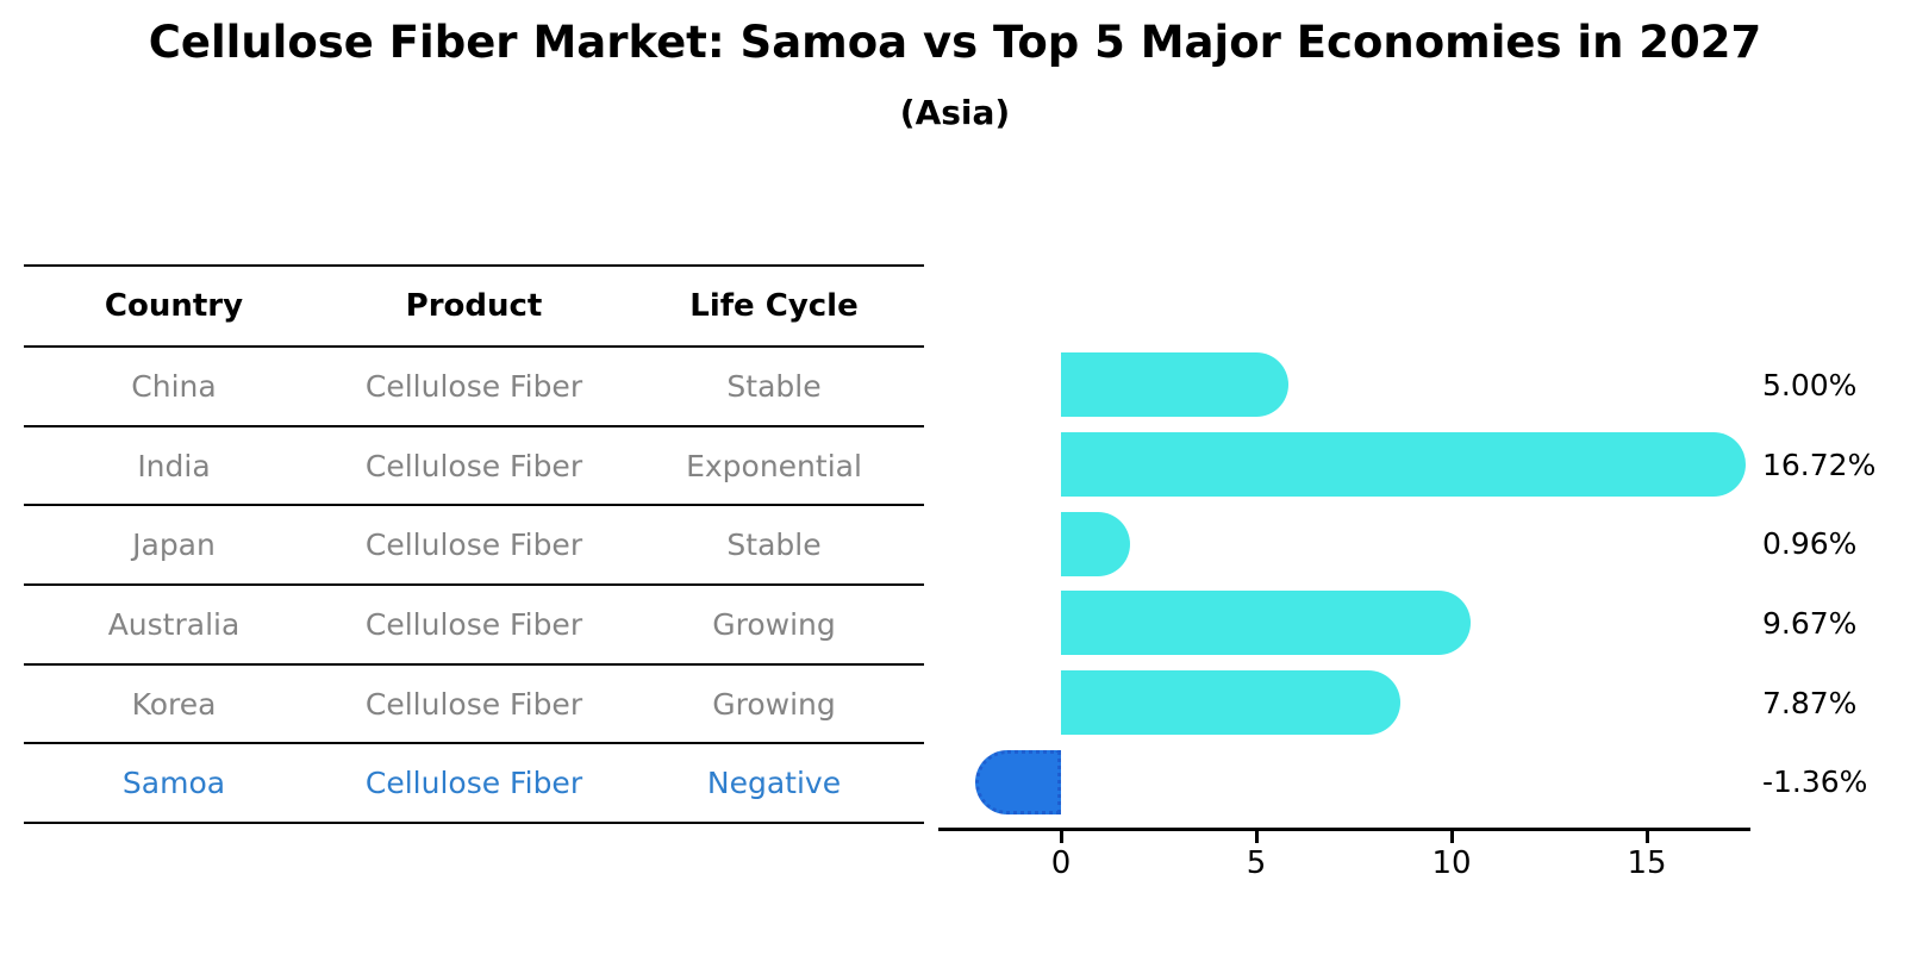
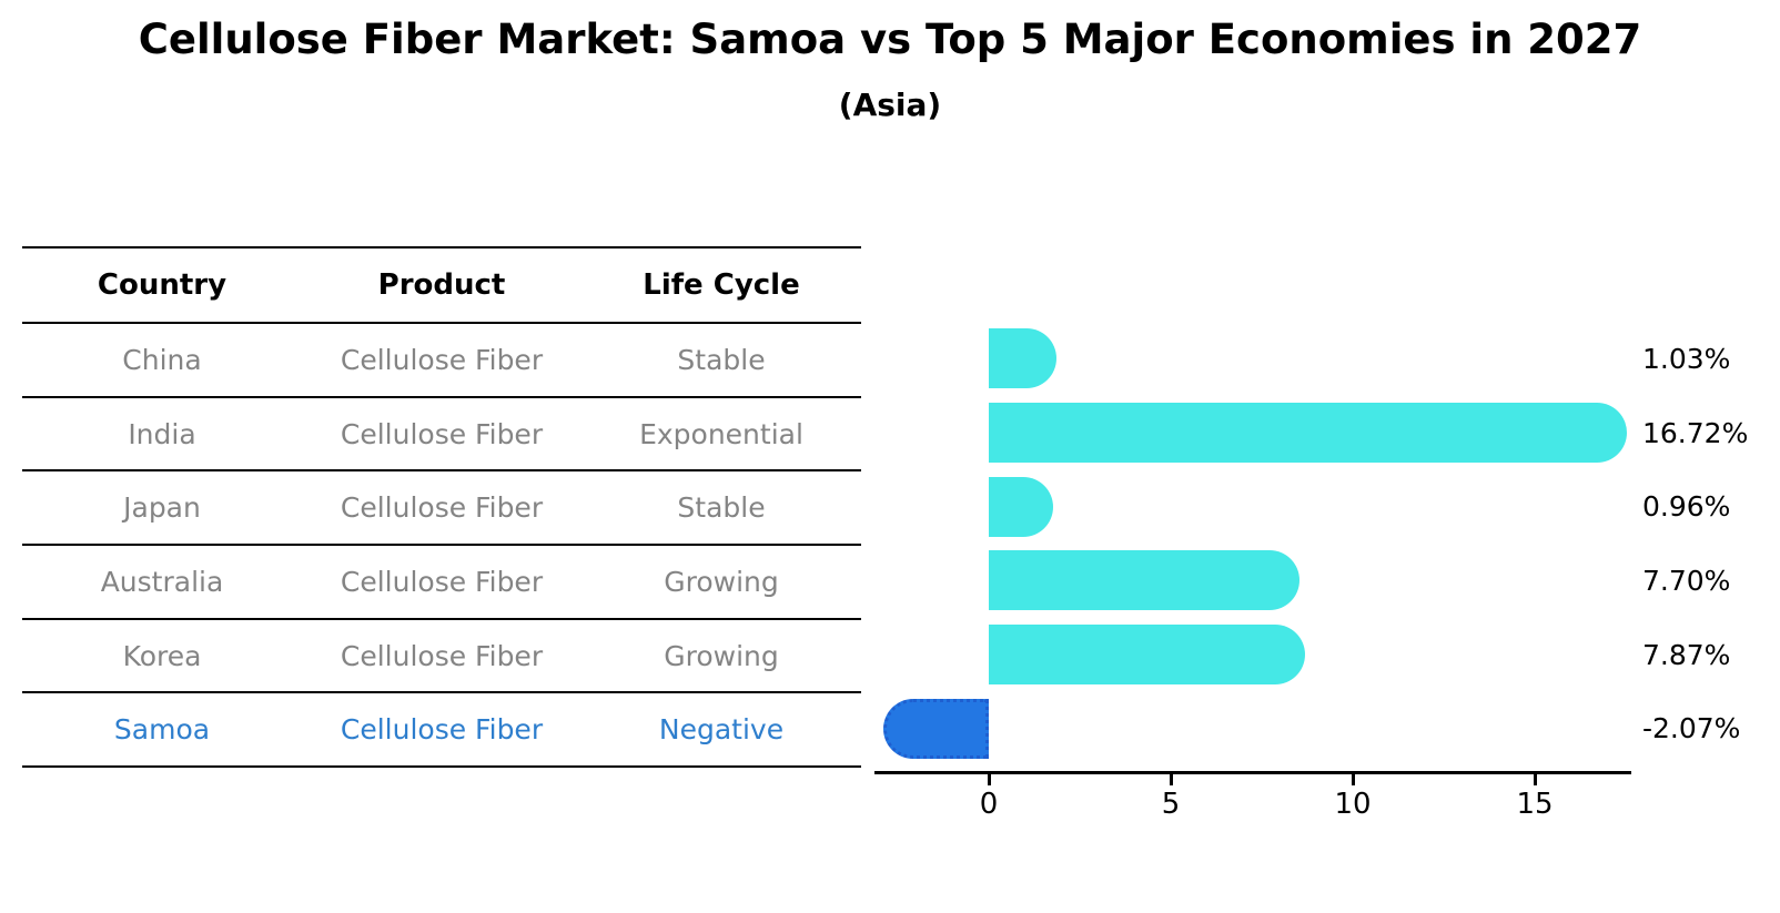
China: 5.00% -> 1.03%
Australia: 9.67% -> 7.70%
Samoa: -1.36% -> -2.07%
